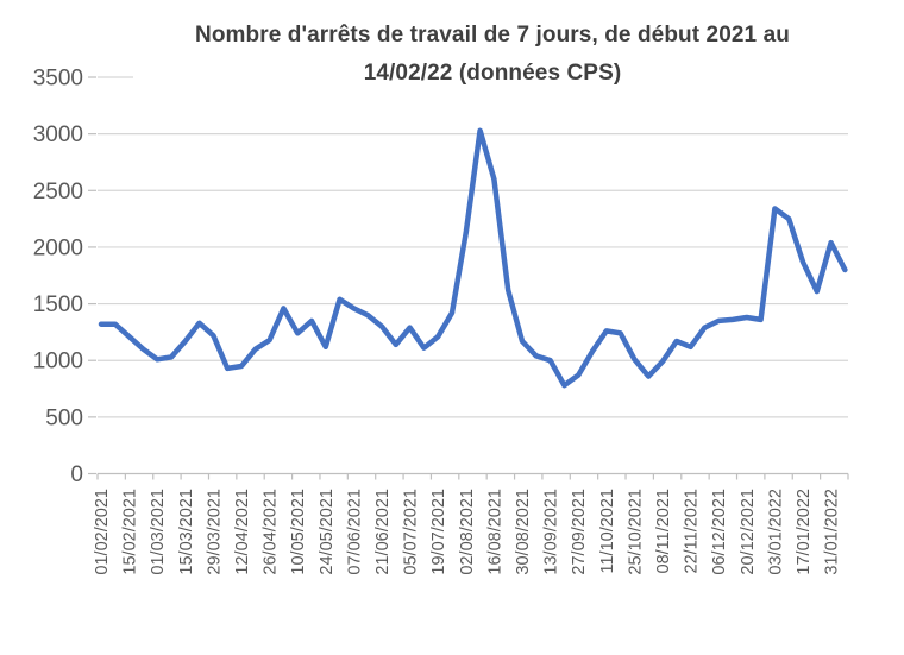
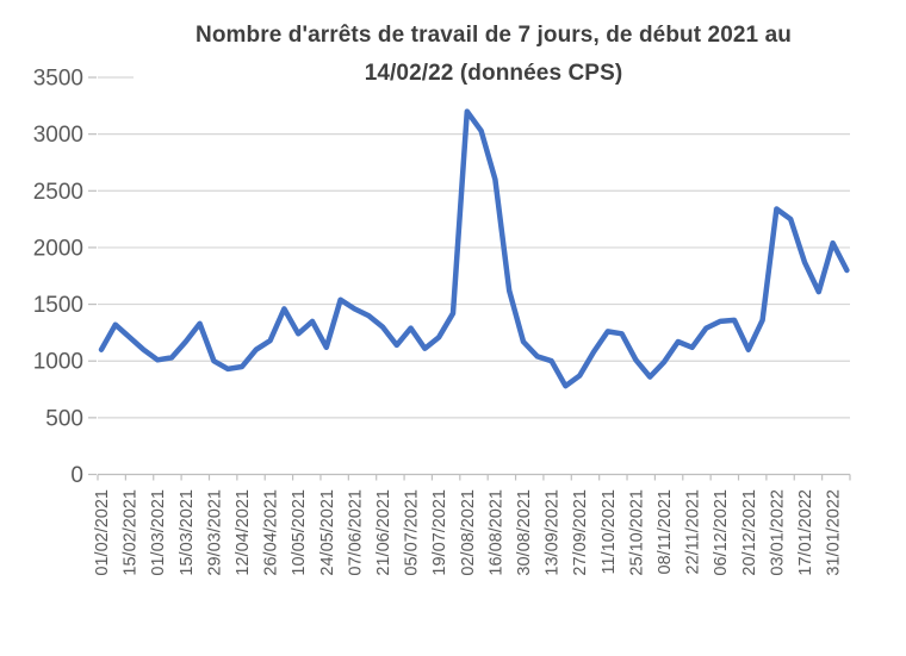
01/02/2021: 1300 -> 1100
29/03/2021: 1200 -> 1000
02/08/2021: 2100 -> 3200
20/12/2021: 1400 -> 1100
